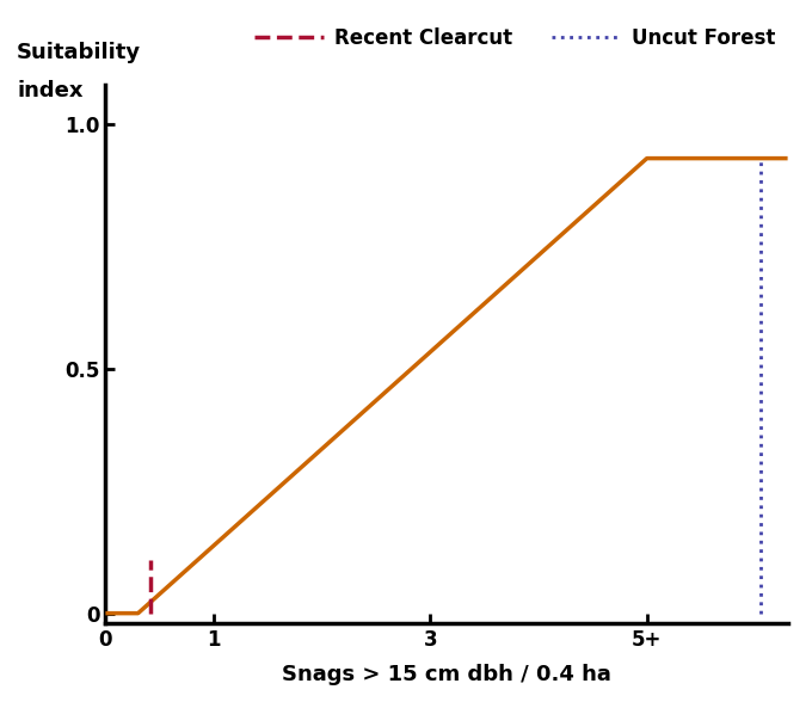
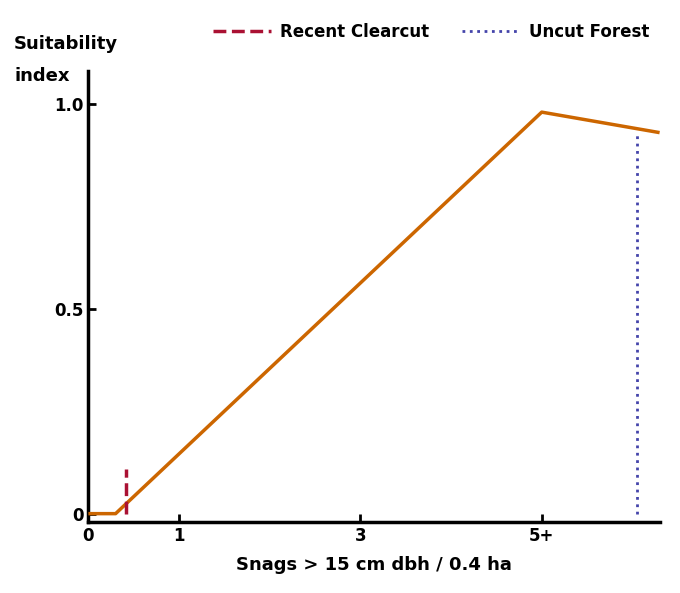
5+: 0.93 -> 0.98
